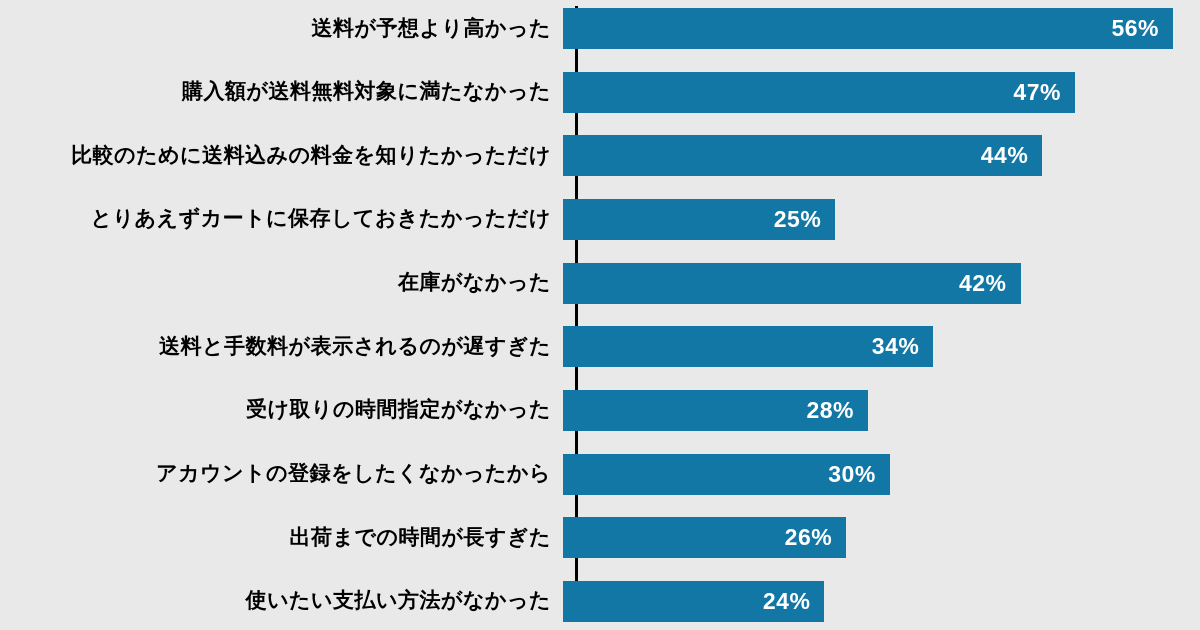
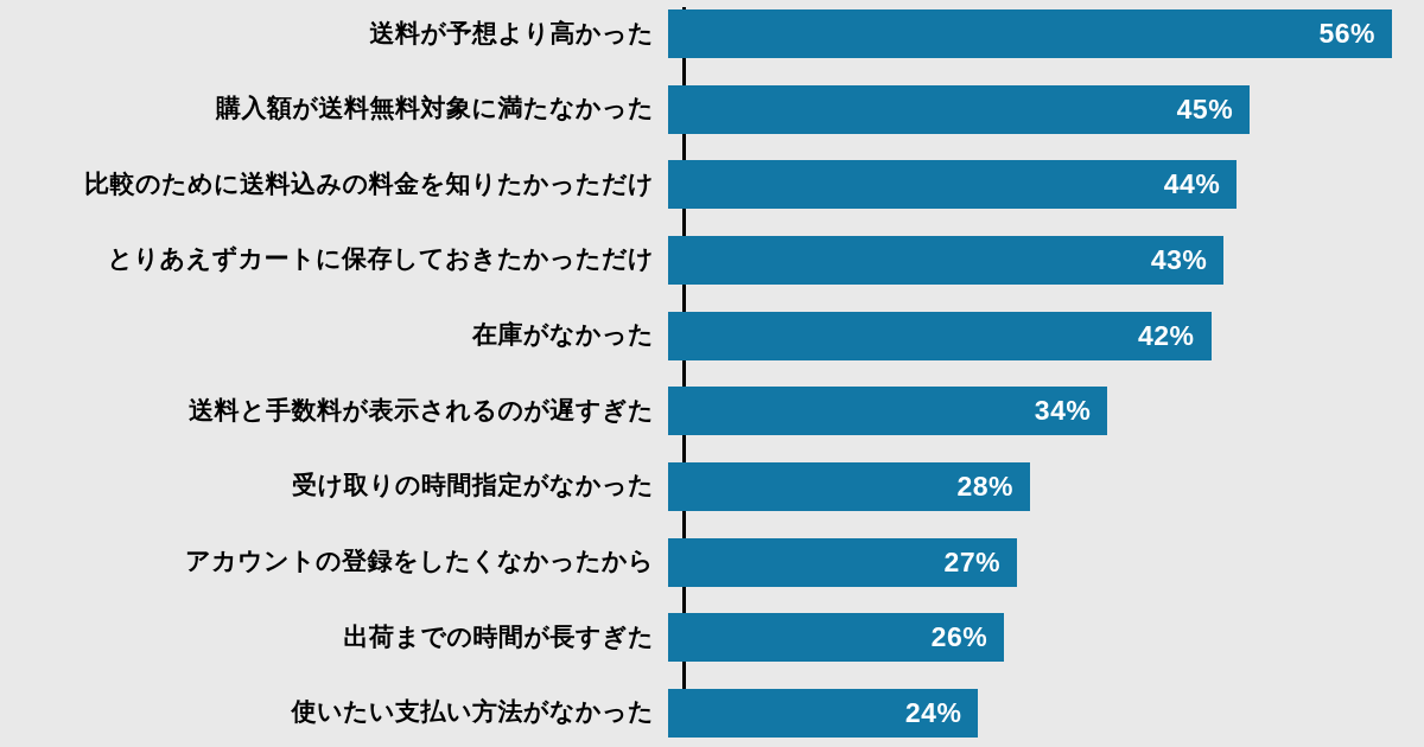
購入額が送料無料対象に満たなかった: 47% -> 45%
とりあえずカートに保存しておきたかっただけ: 25% -> 43%
アカウントの登録をしたくなかったから: 30% -> 27%
